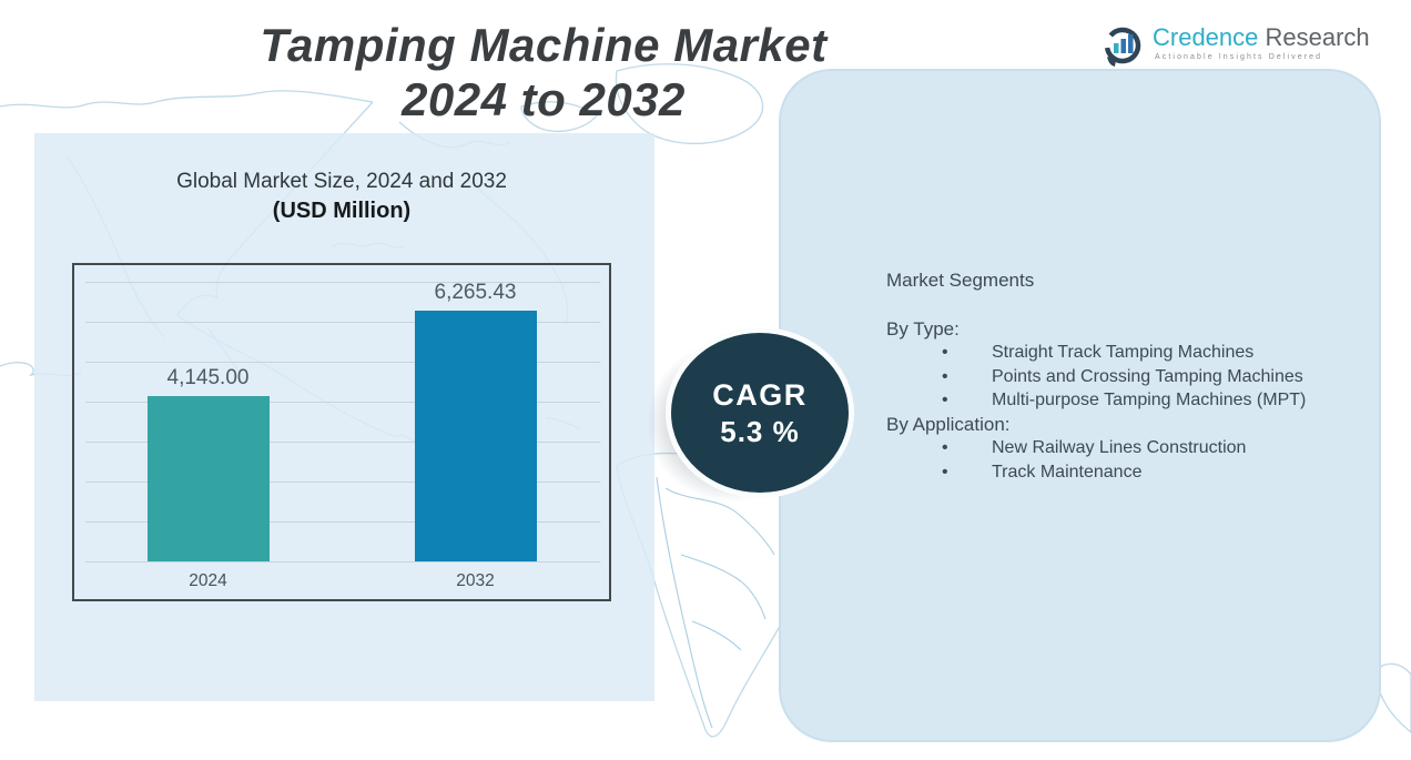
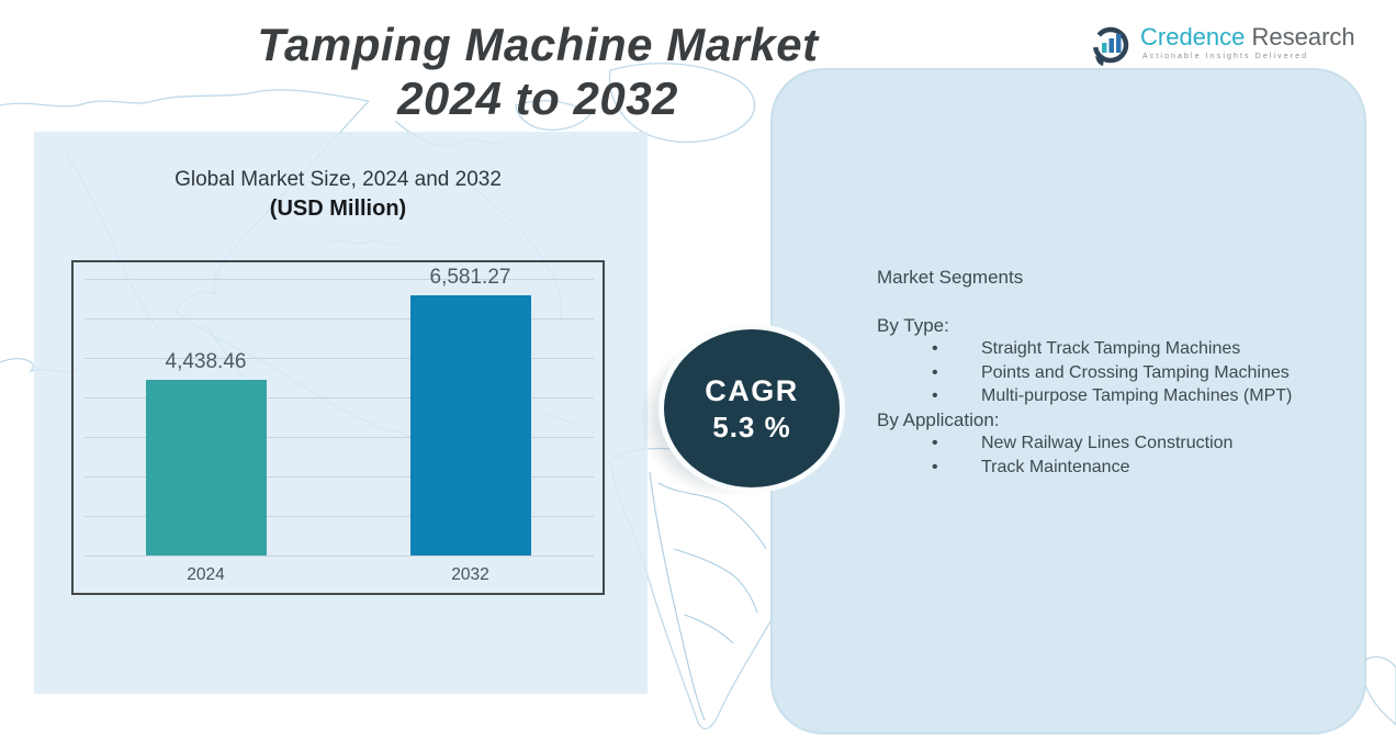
2024: 4,145.00 -> 4,438.46
2032: 6,265.43 -> 6,581.27
